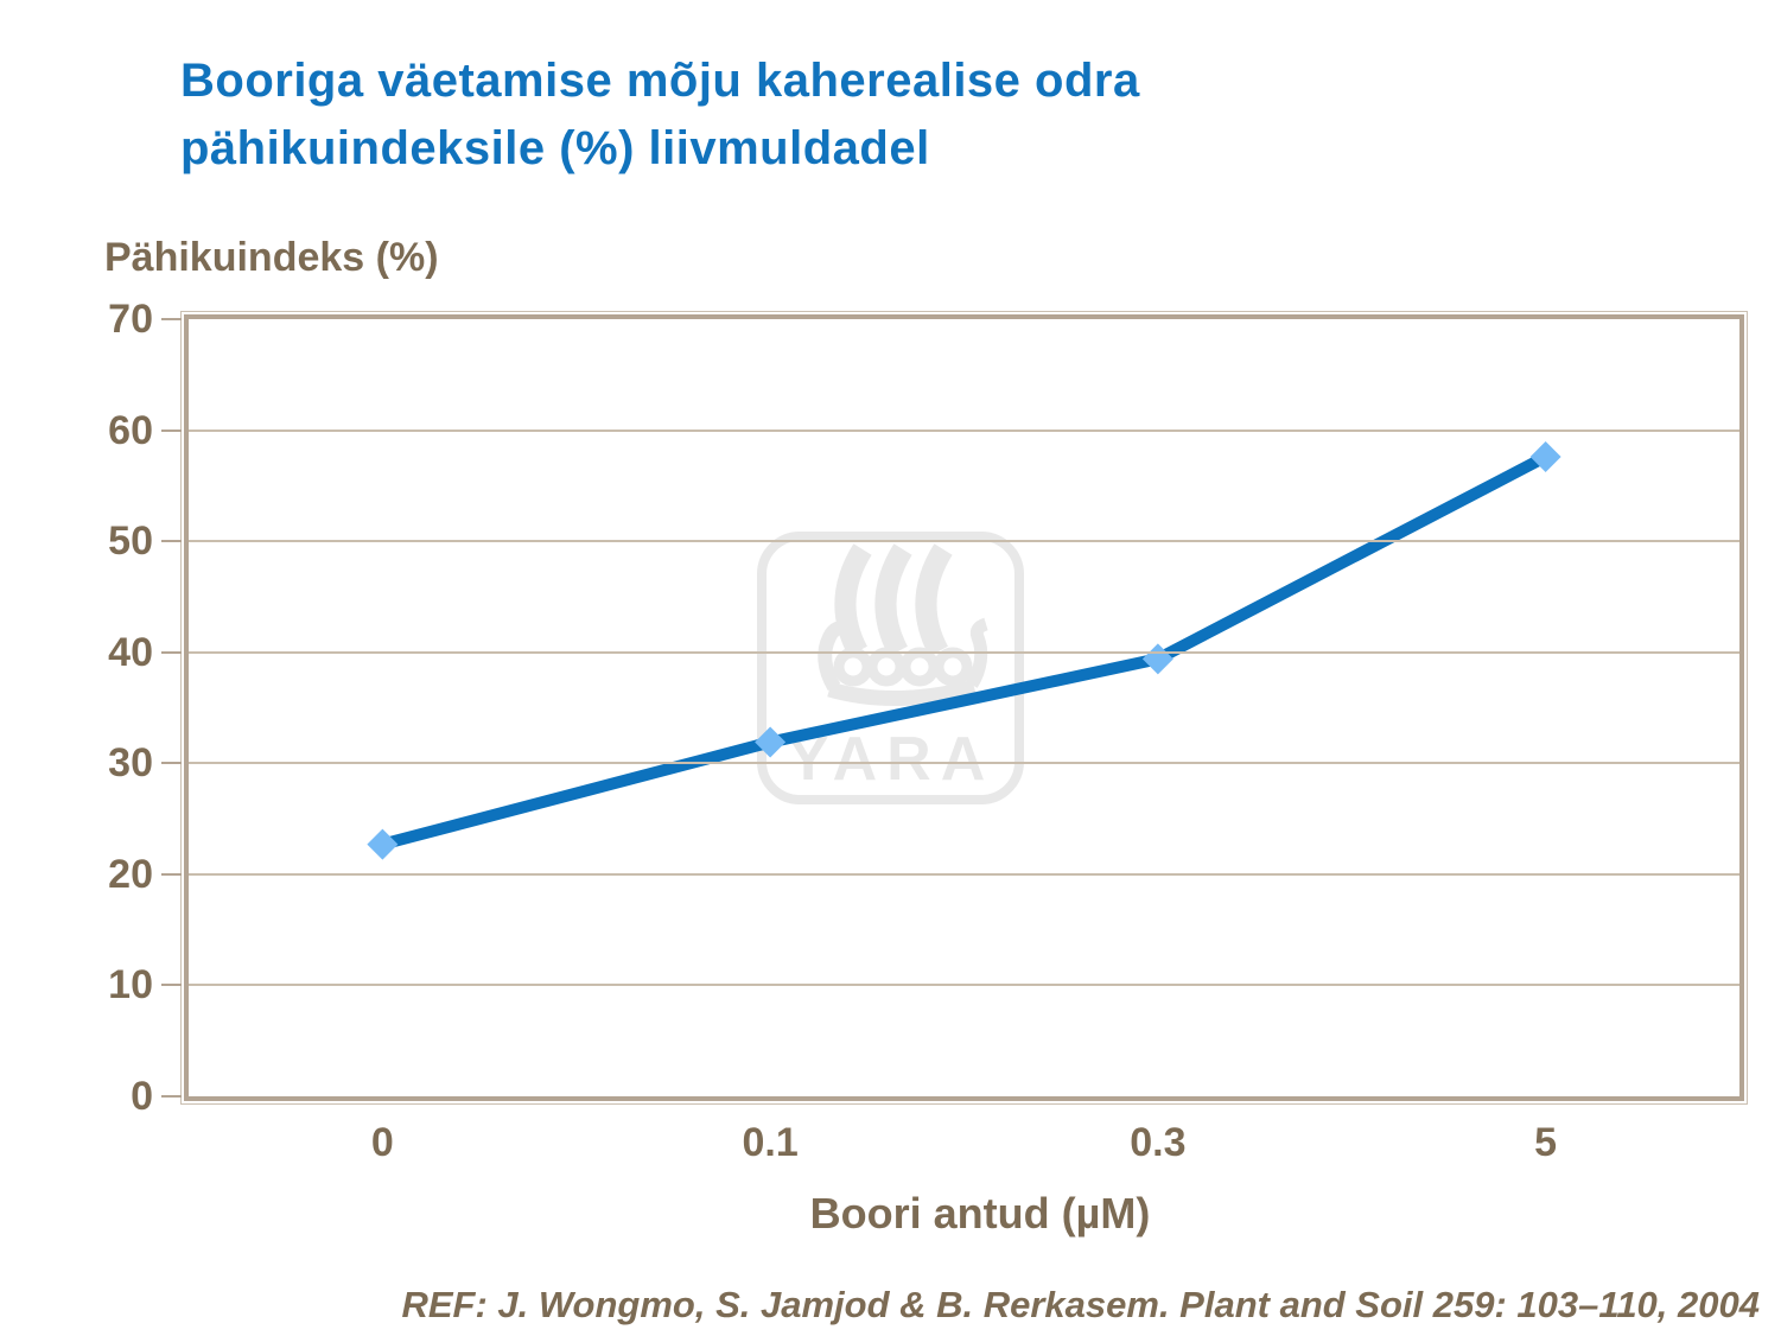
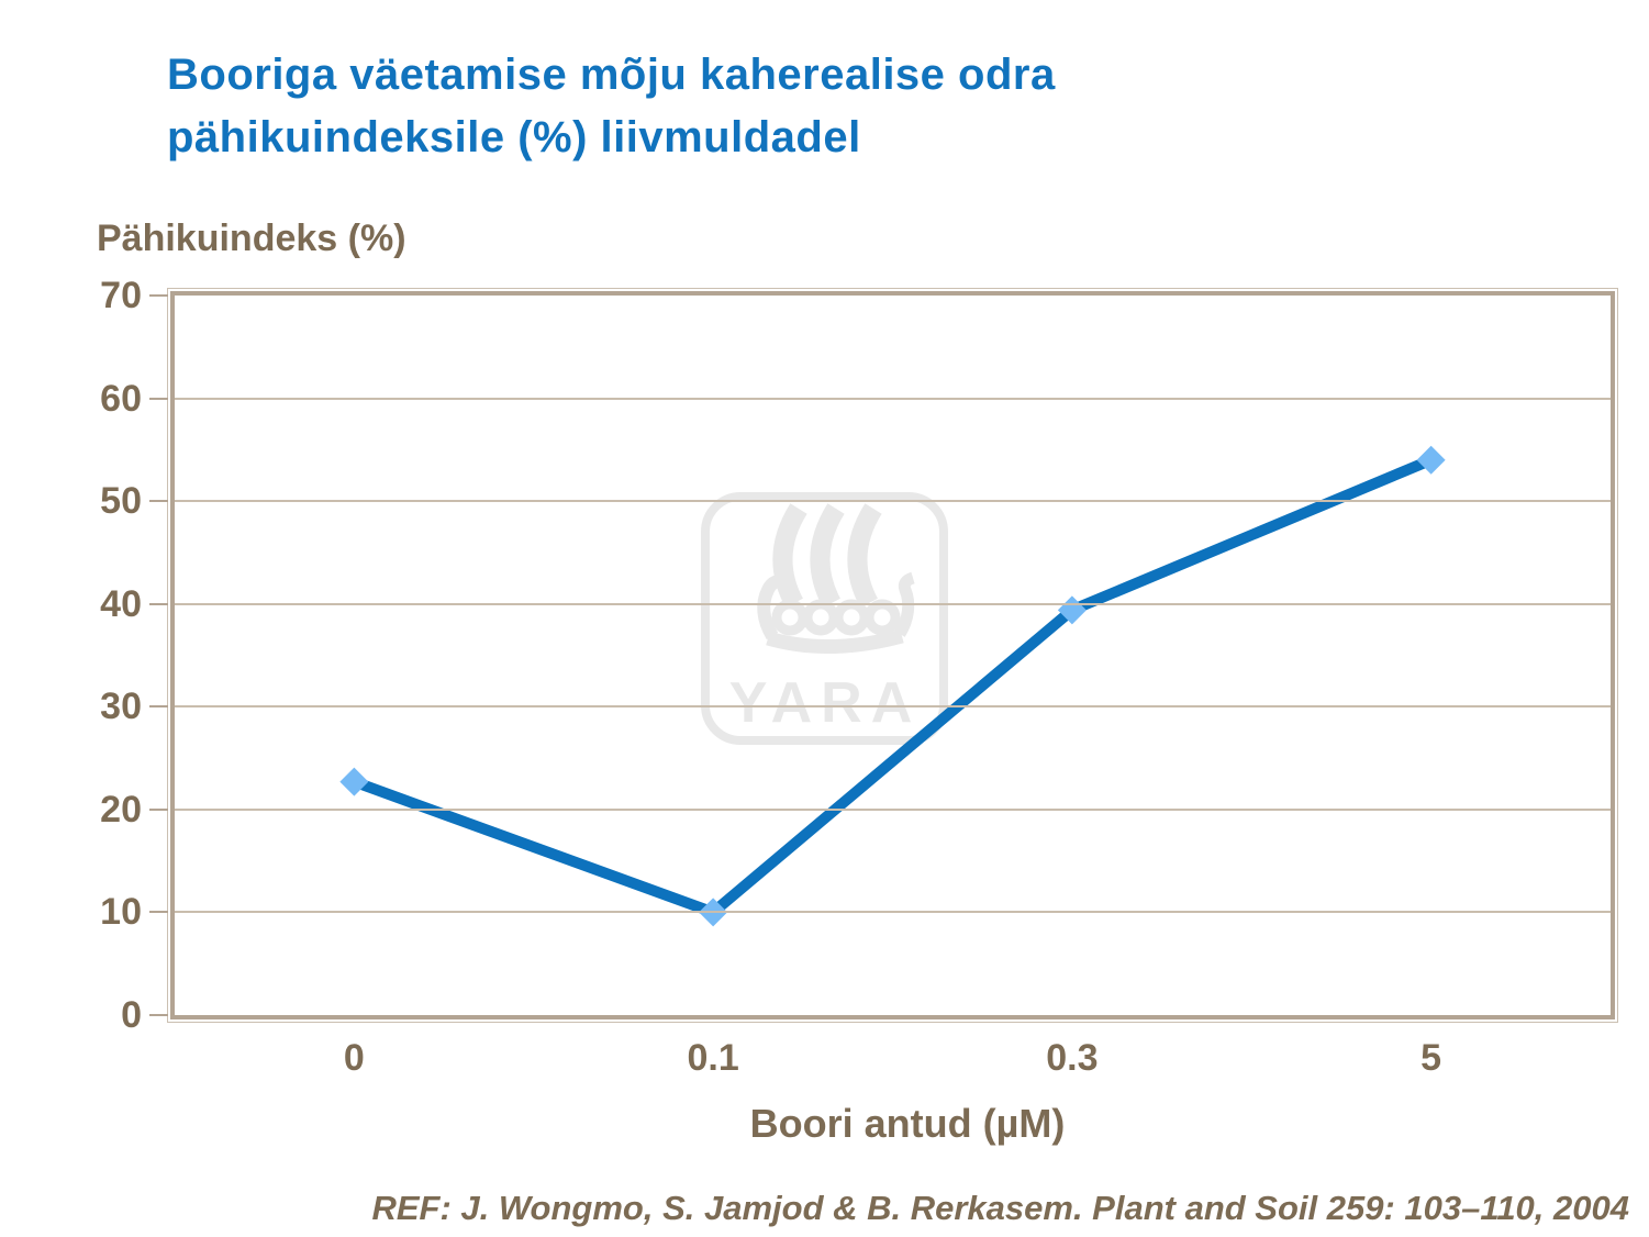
0.1: 32 -> 10
5: 58 -> 54
